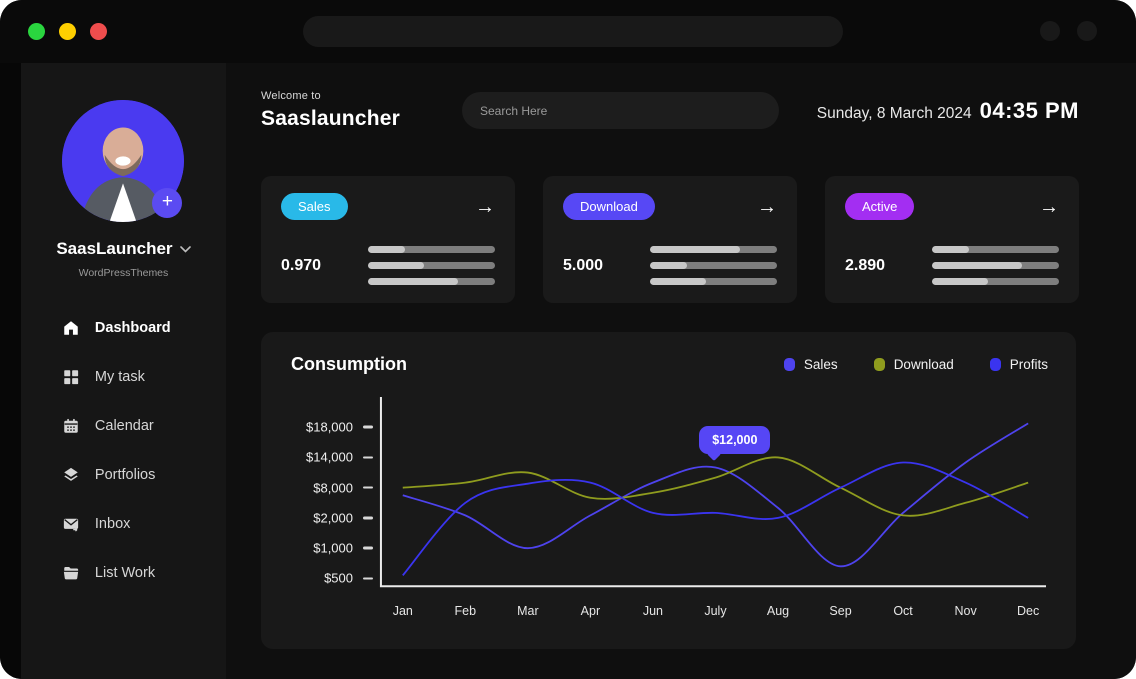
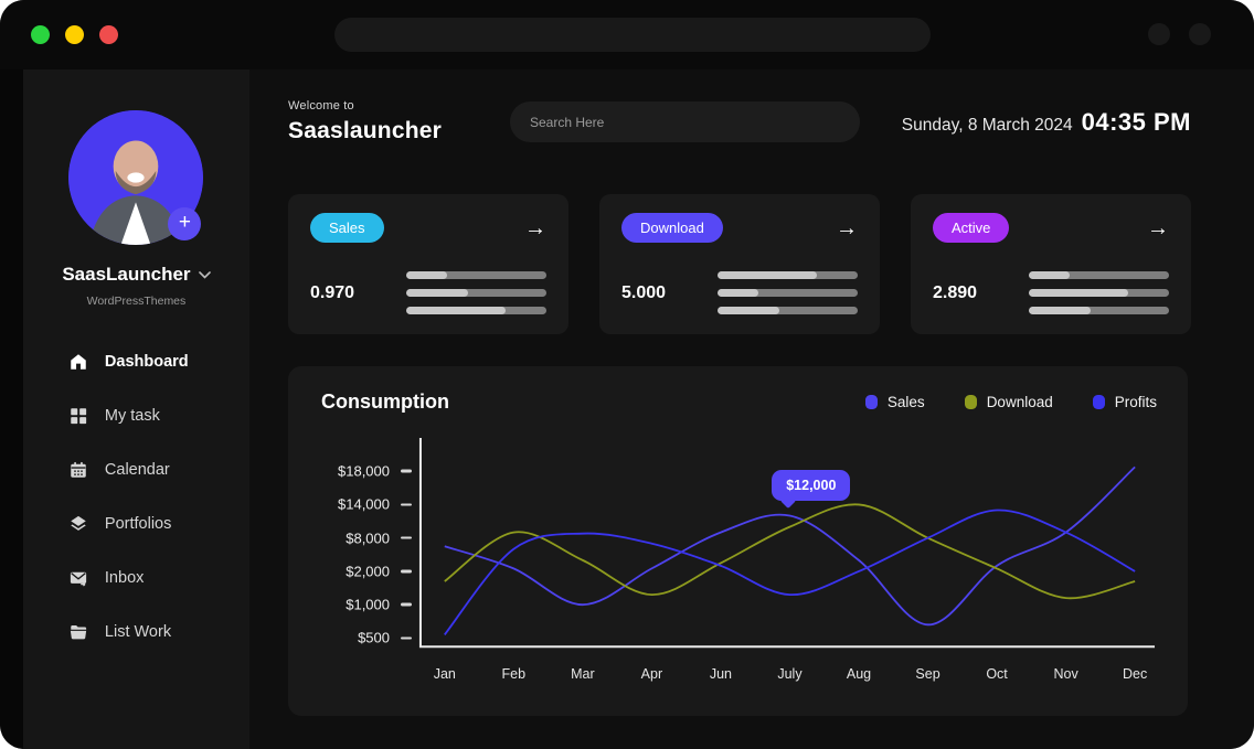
Download/Jan: $8000 -> $2000
Profits/Feb: $5000 -> $6000
Download/Mar: $11000 -> $4000
Download/Apr: $6000 -> $1000
Profits/Apr: $9000 -> $7000
Download/Jun: $7000 -> $4000
Profits/July: $3000 -> $1000
Sales/Nov: $13000 -> $9000
Download/Nov: $5000 -> $1000
Download/Dec: $9000 -> $2000
